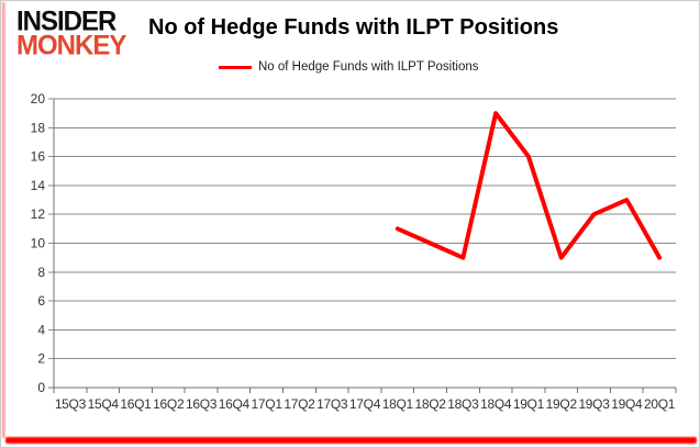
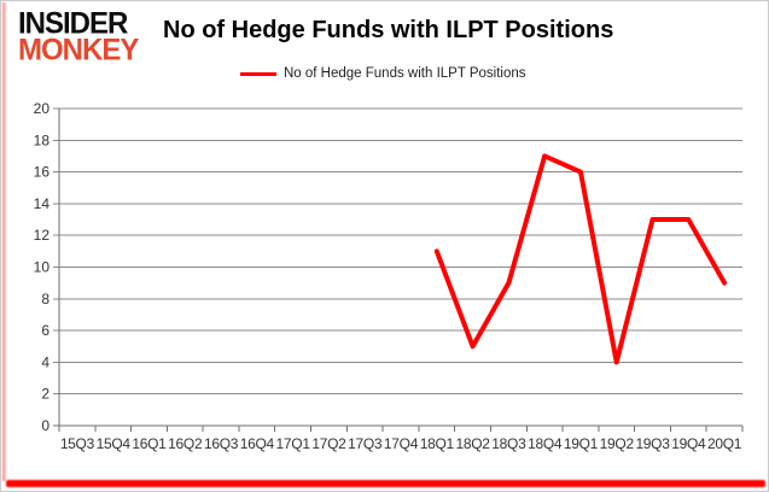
18Q2: 10 -> 5
18Q4: 19 -> 17
19Q2: 9 -> 4
19Q3: 12 -> 13
